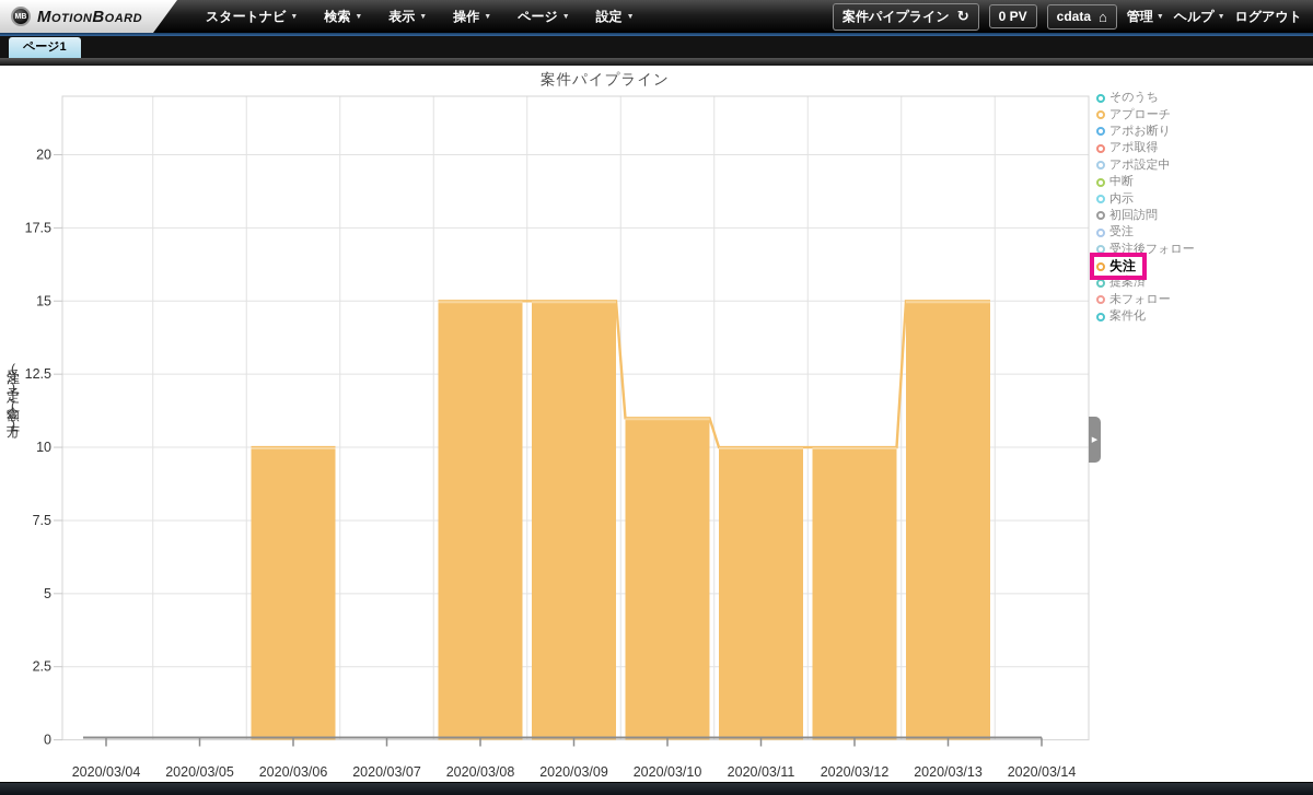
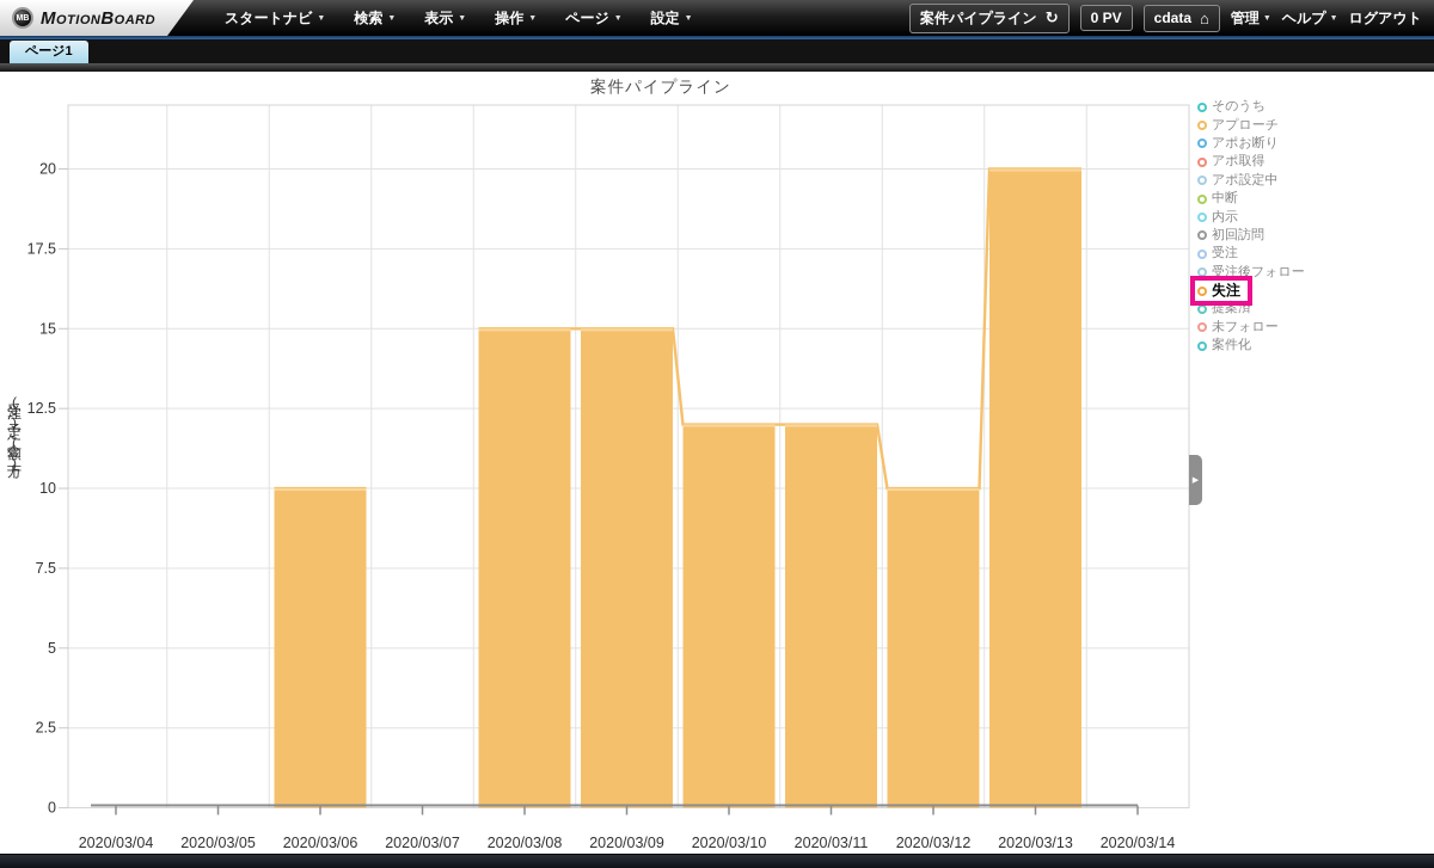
2020/03/10: 11 -> 12
2020/03/11: 10 -> 12
2020/03/13: 15 -> 20
